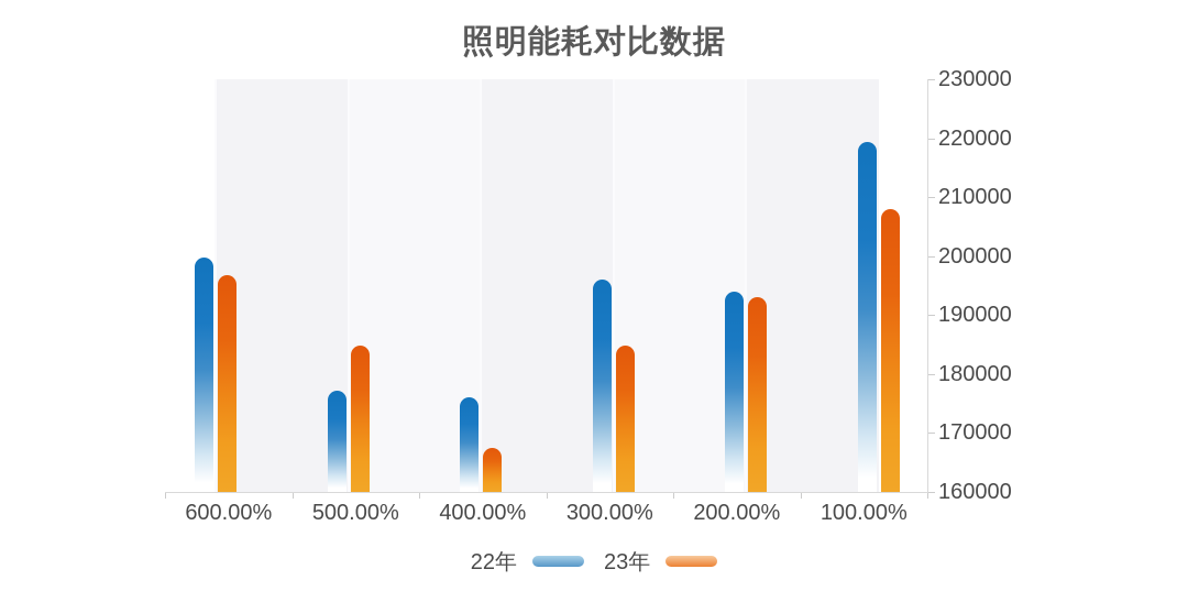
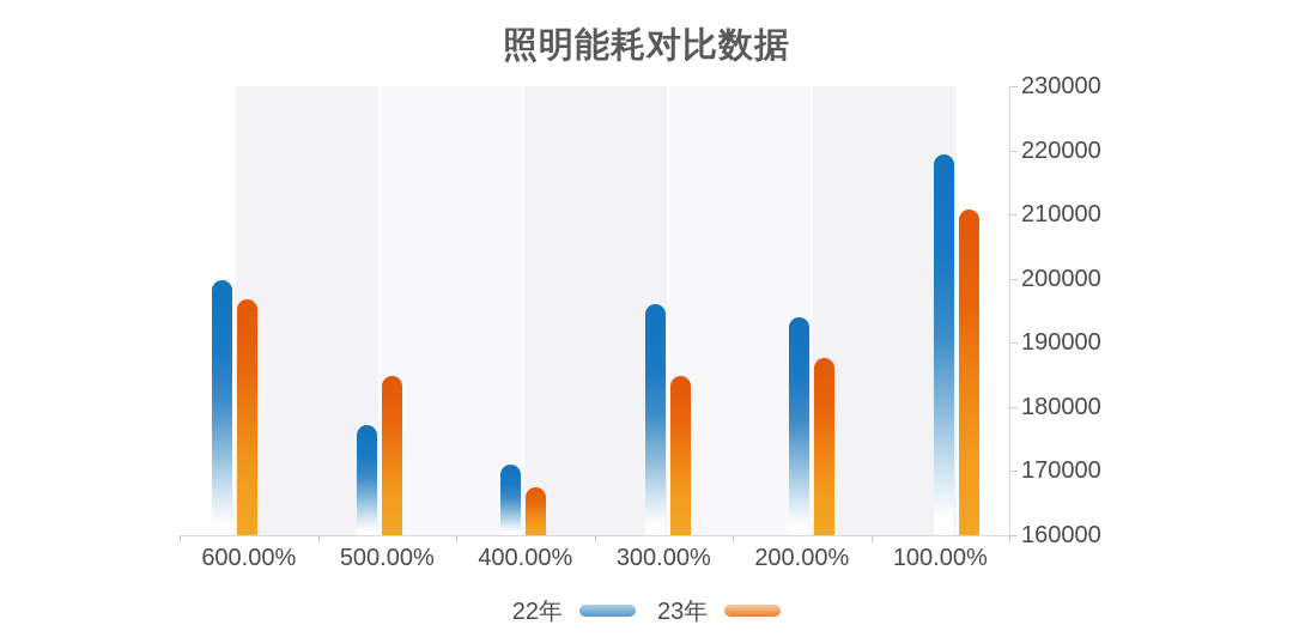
22年/400.00%: 176000 -> 171000
23年/200.00%: 193000 -> 188000
23年/100.00%: 208000 -> 211000
